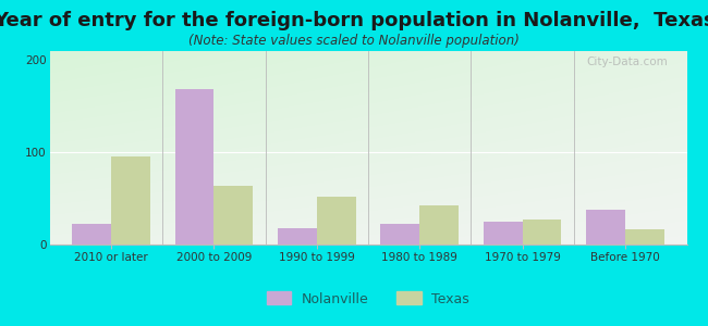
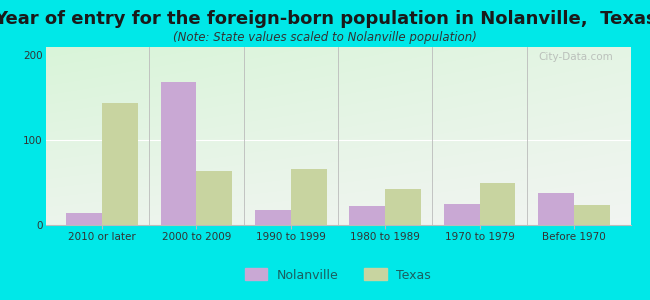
Nolanville/2010 or later: 22 -> 14
Texas/2010 or later: 95 -> 144
Texas/1990 to 1999: 52 -> 66
Texas/1970 to 1979: 27 -> 50
Texas/Before 1970: 17 -> 24
